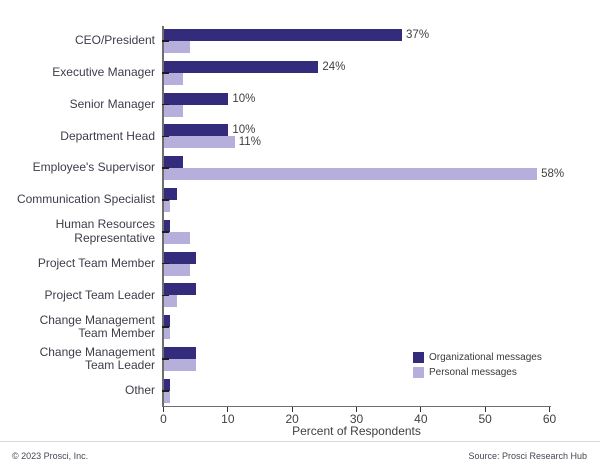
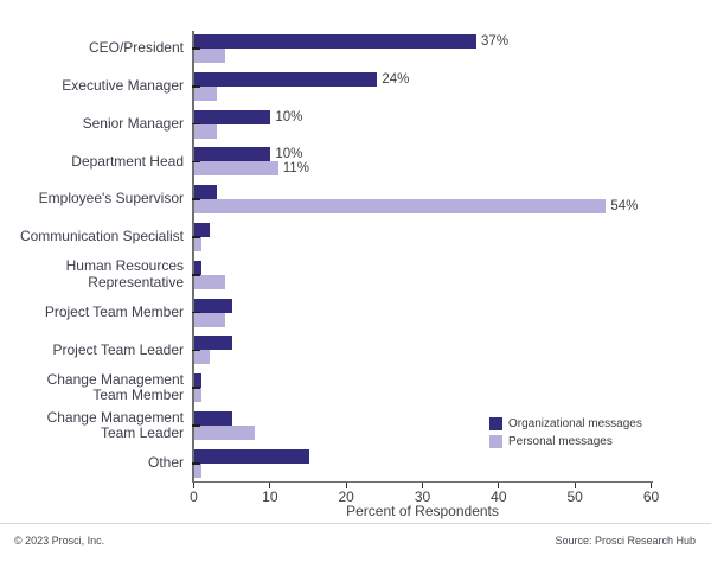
Personal messages/Employee's Supervisor: 58% -> 54%
Personal messages/Change Management Team Leader: 5 -> 8
Organizational messages/Other: 1 -> 15
